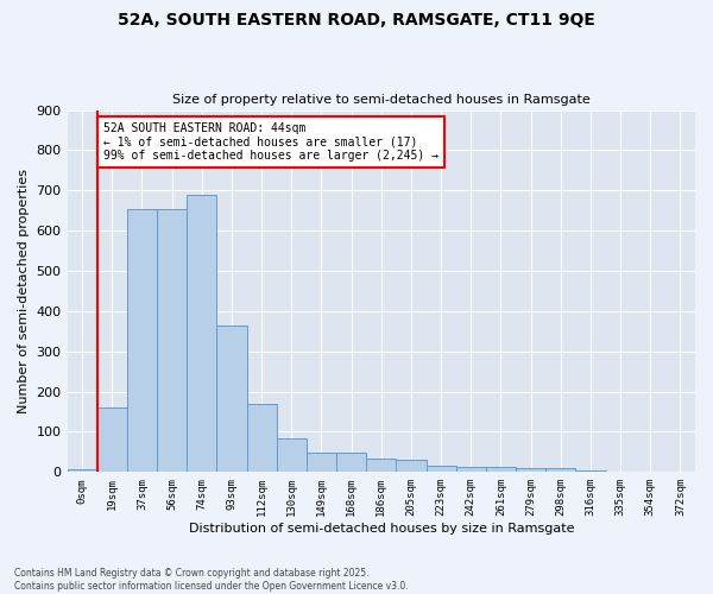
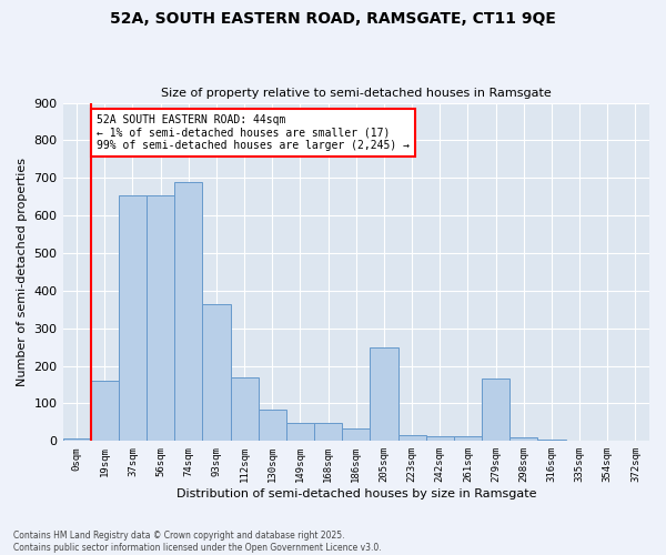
205sqm: 30 -> 250
279sqm: 10 -> 165
